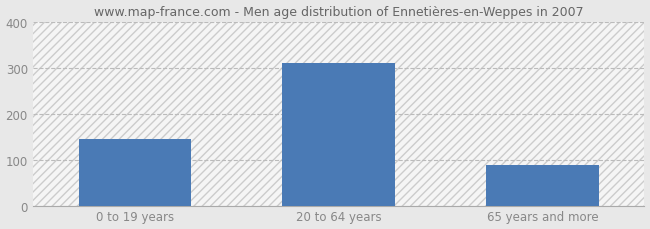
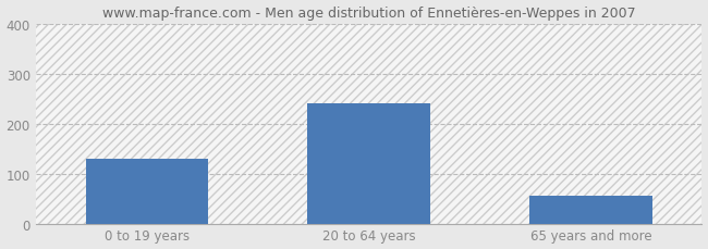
0 to 19 years: 145 -> 130
20 to 64 years: 310 -> 240
65 years and more: 88 -> 55
